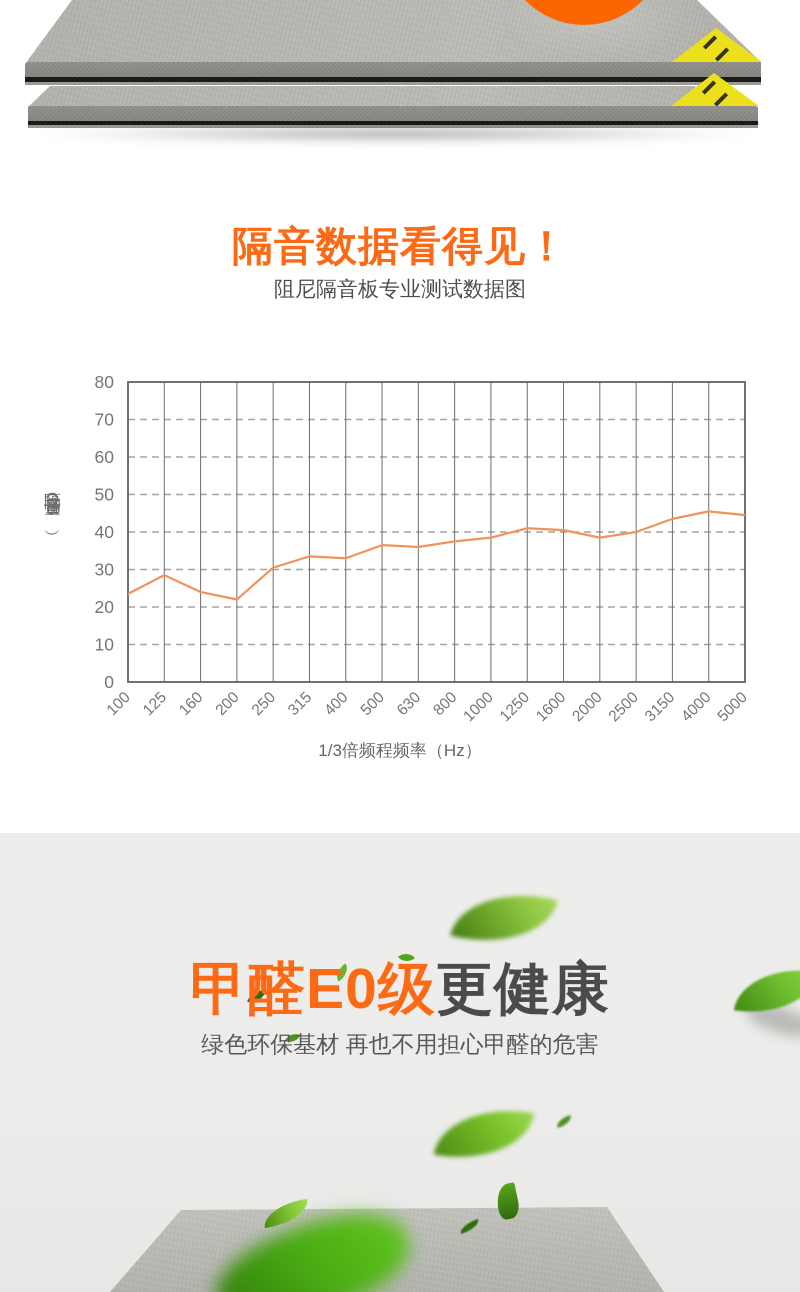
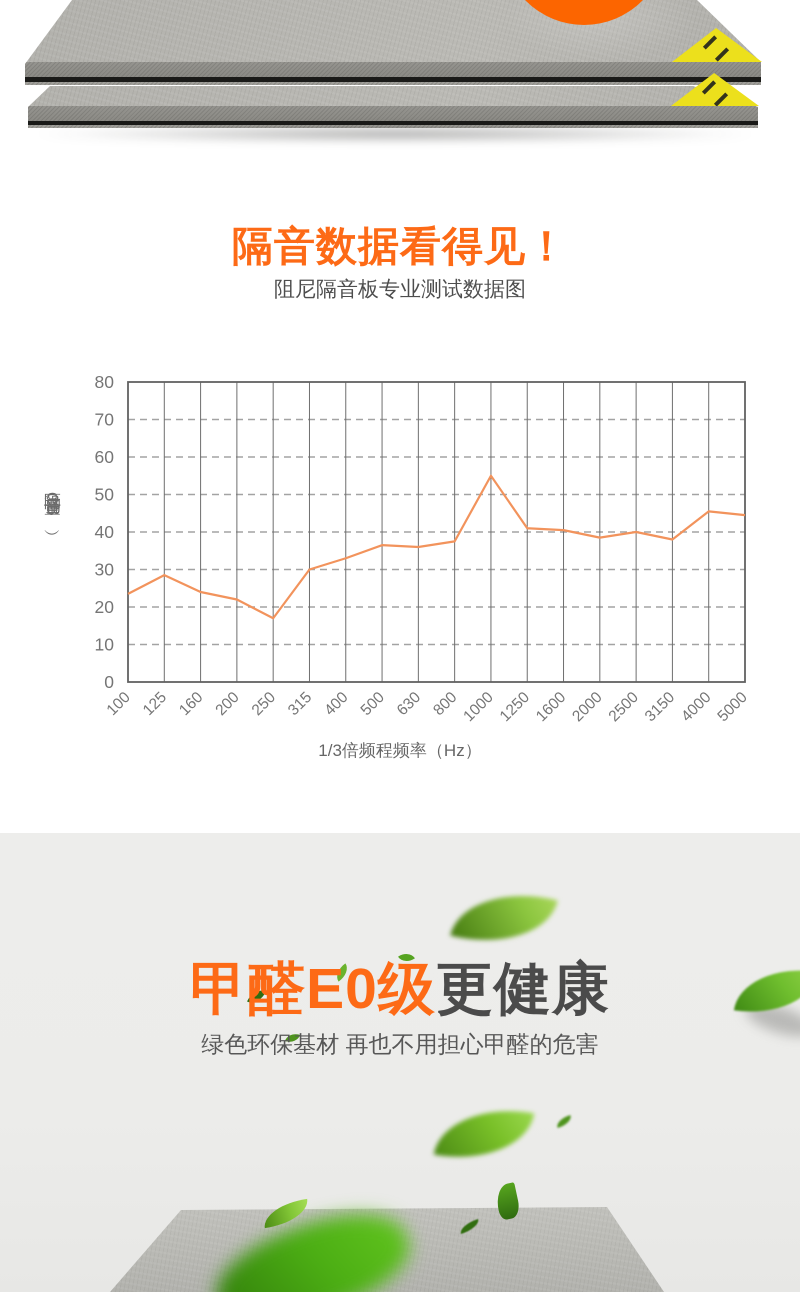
250: 30 -> 17
315: 34 -> 30
1000: 38 -> 55
3150: 44 -> 38
